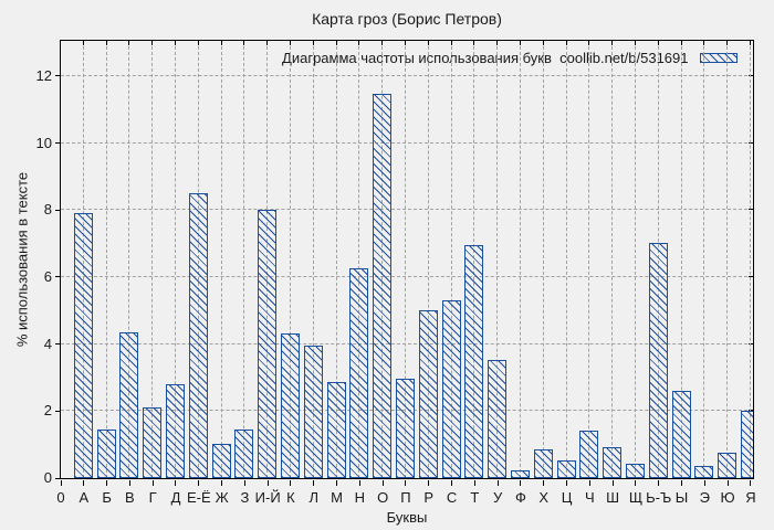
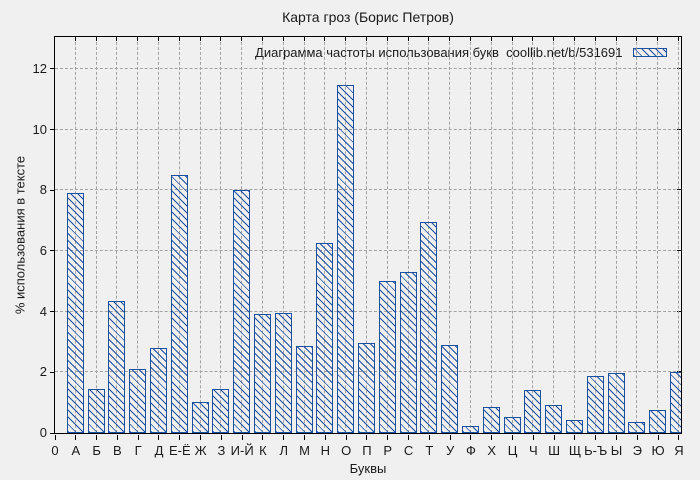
К: 4.3 -> 3.9
У: 3.5 -> 2.9
Ь-Ъ: 7.0 -> 1.9
Ы: 2.6 -> 1.9
